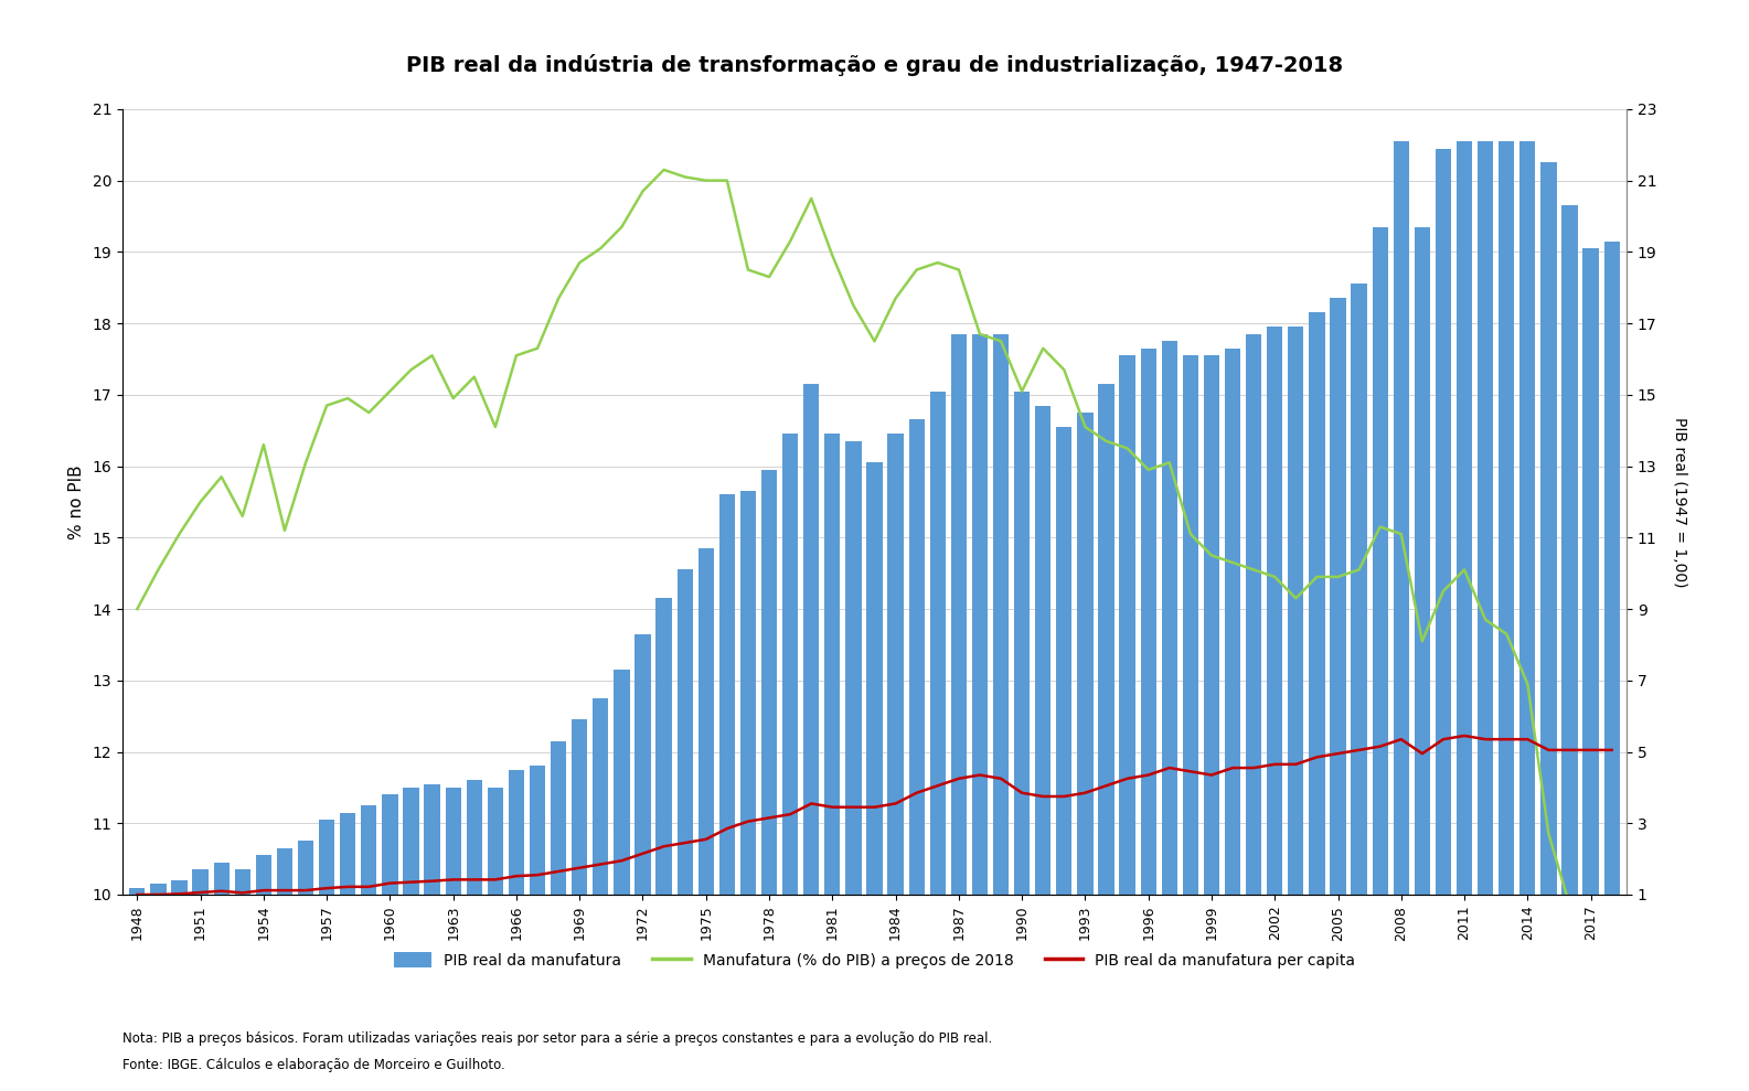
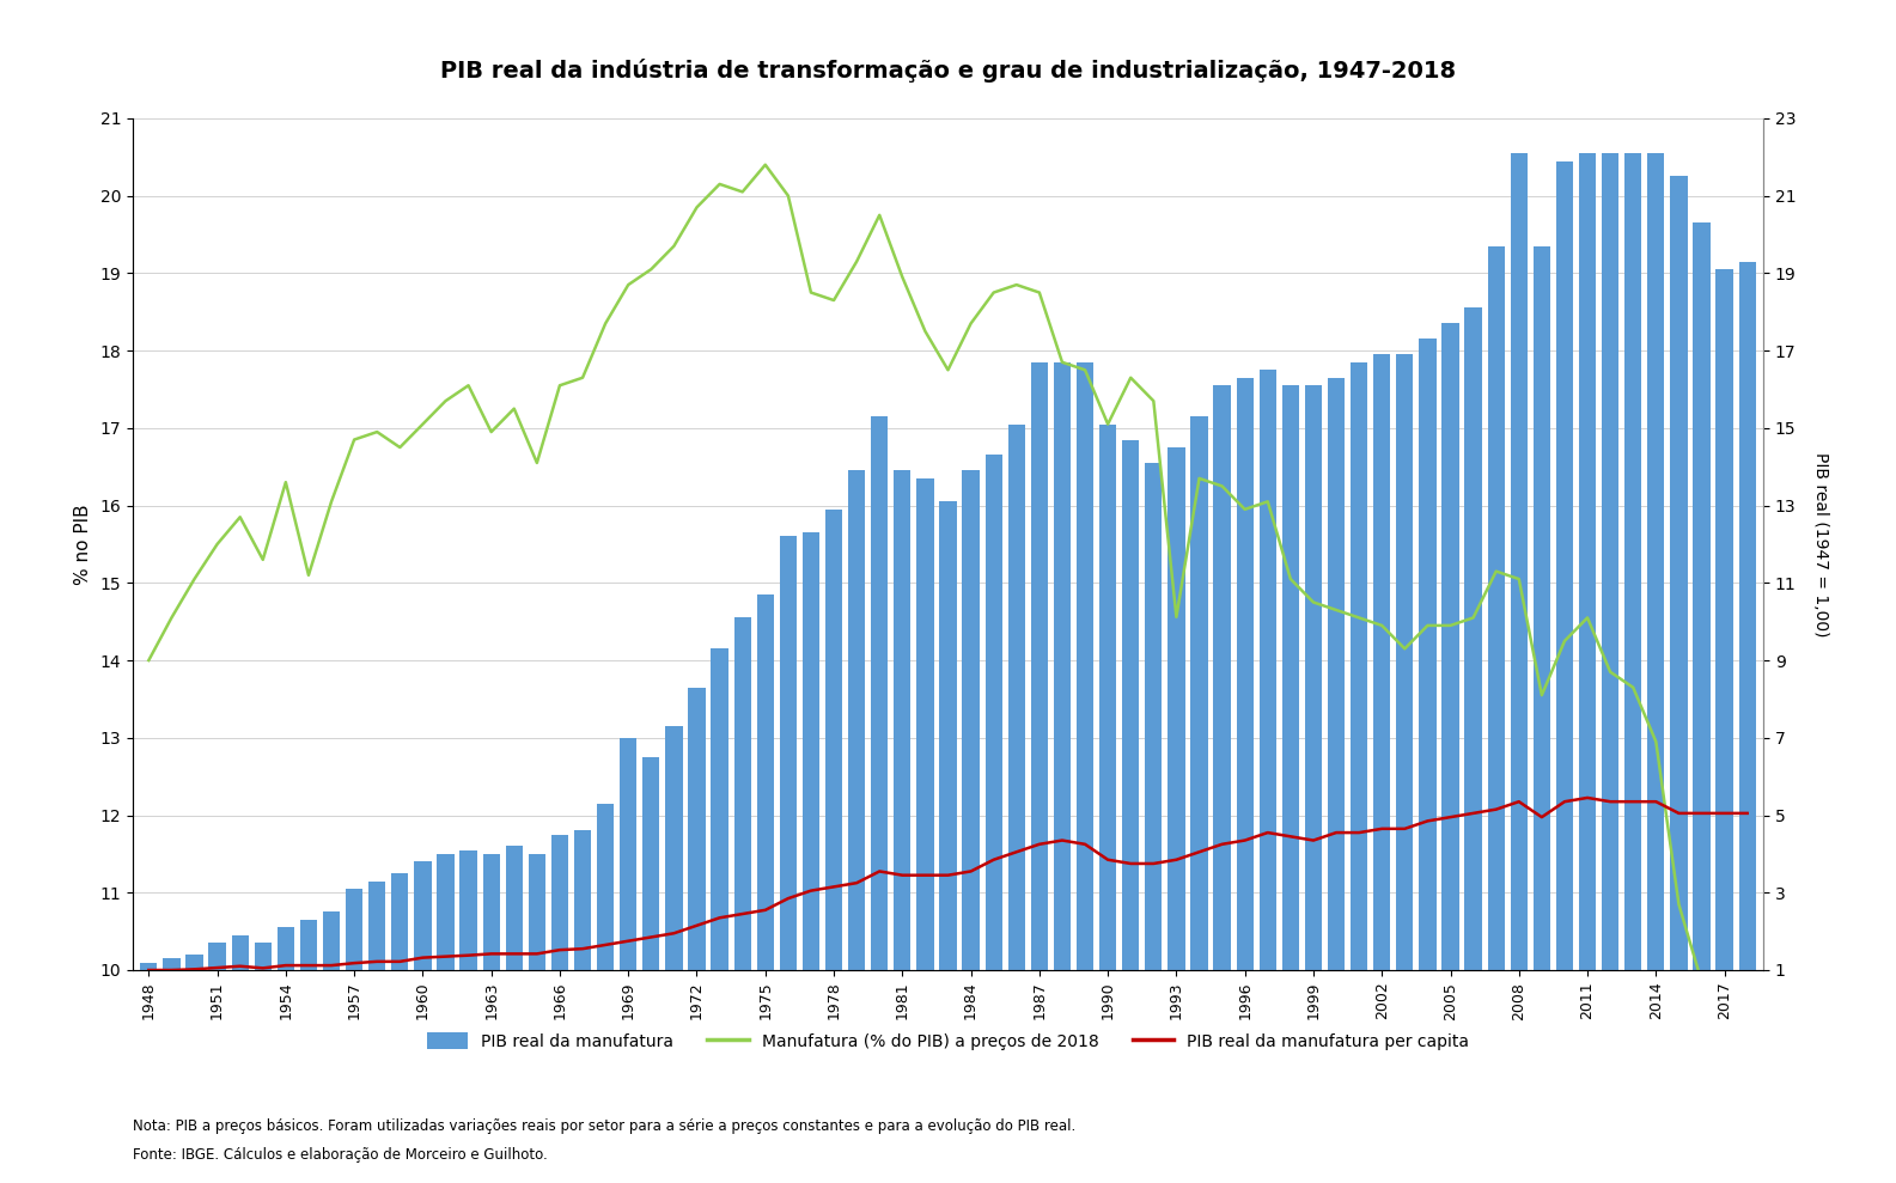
PIB real da manufatura/1969: 12.45 -> 13.00
Manufatura (% do PIB) a preços de 2018/1975: 20.00 -> 20.40
Manufatura (% do PIB) a preços de 2018/1993: 16.55 -> 14.56
